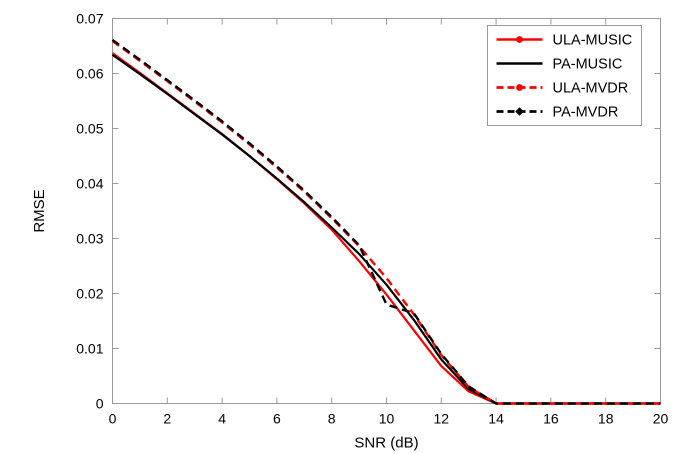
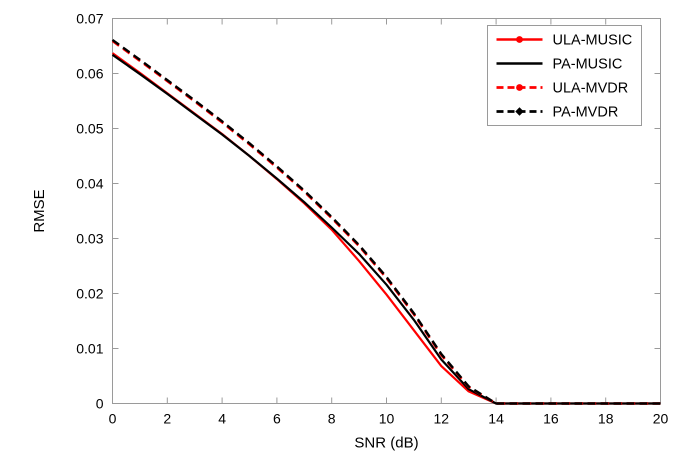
PA-MVDR/10: 0.018 -> 0.023
